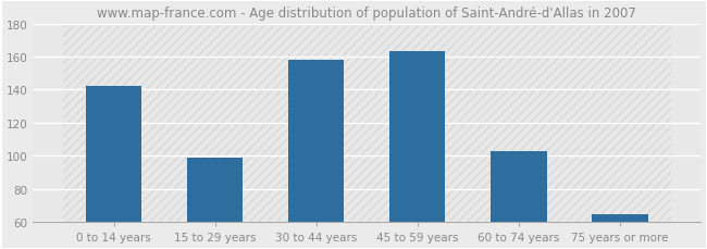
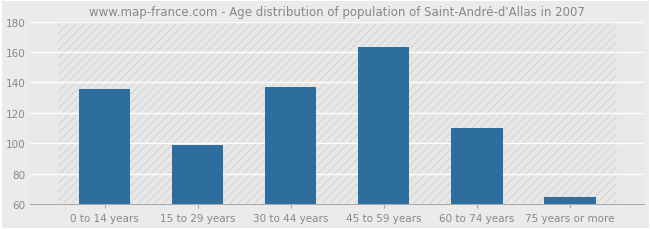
0 to 14 years: 142 -> 136
30 to 44 years: 158 -> 137
60 to 74 years: 103 -> 110
